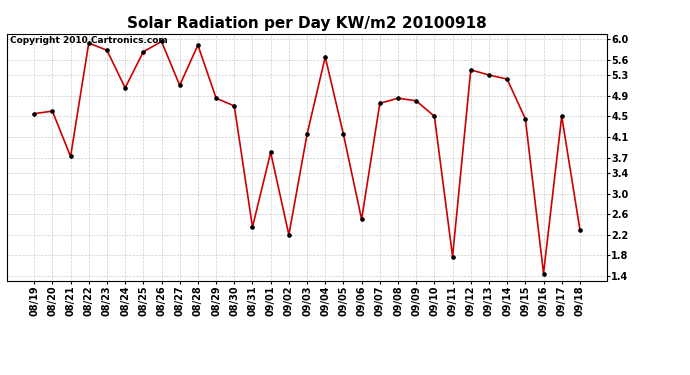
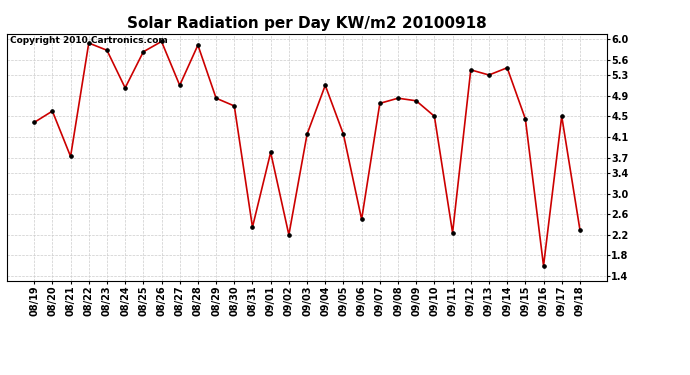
08/19: 4.55 -> 4.38
09/04: 5.65 -> 5.10
09/11: 1.78 -> 2.24
09/14: 5.22 -> 5.44
09/16: 1.45 -> 1.60
